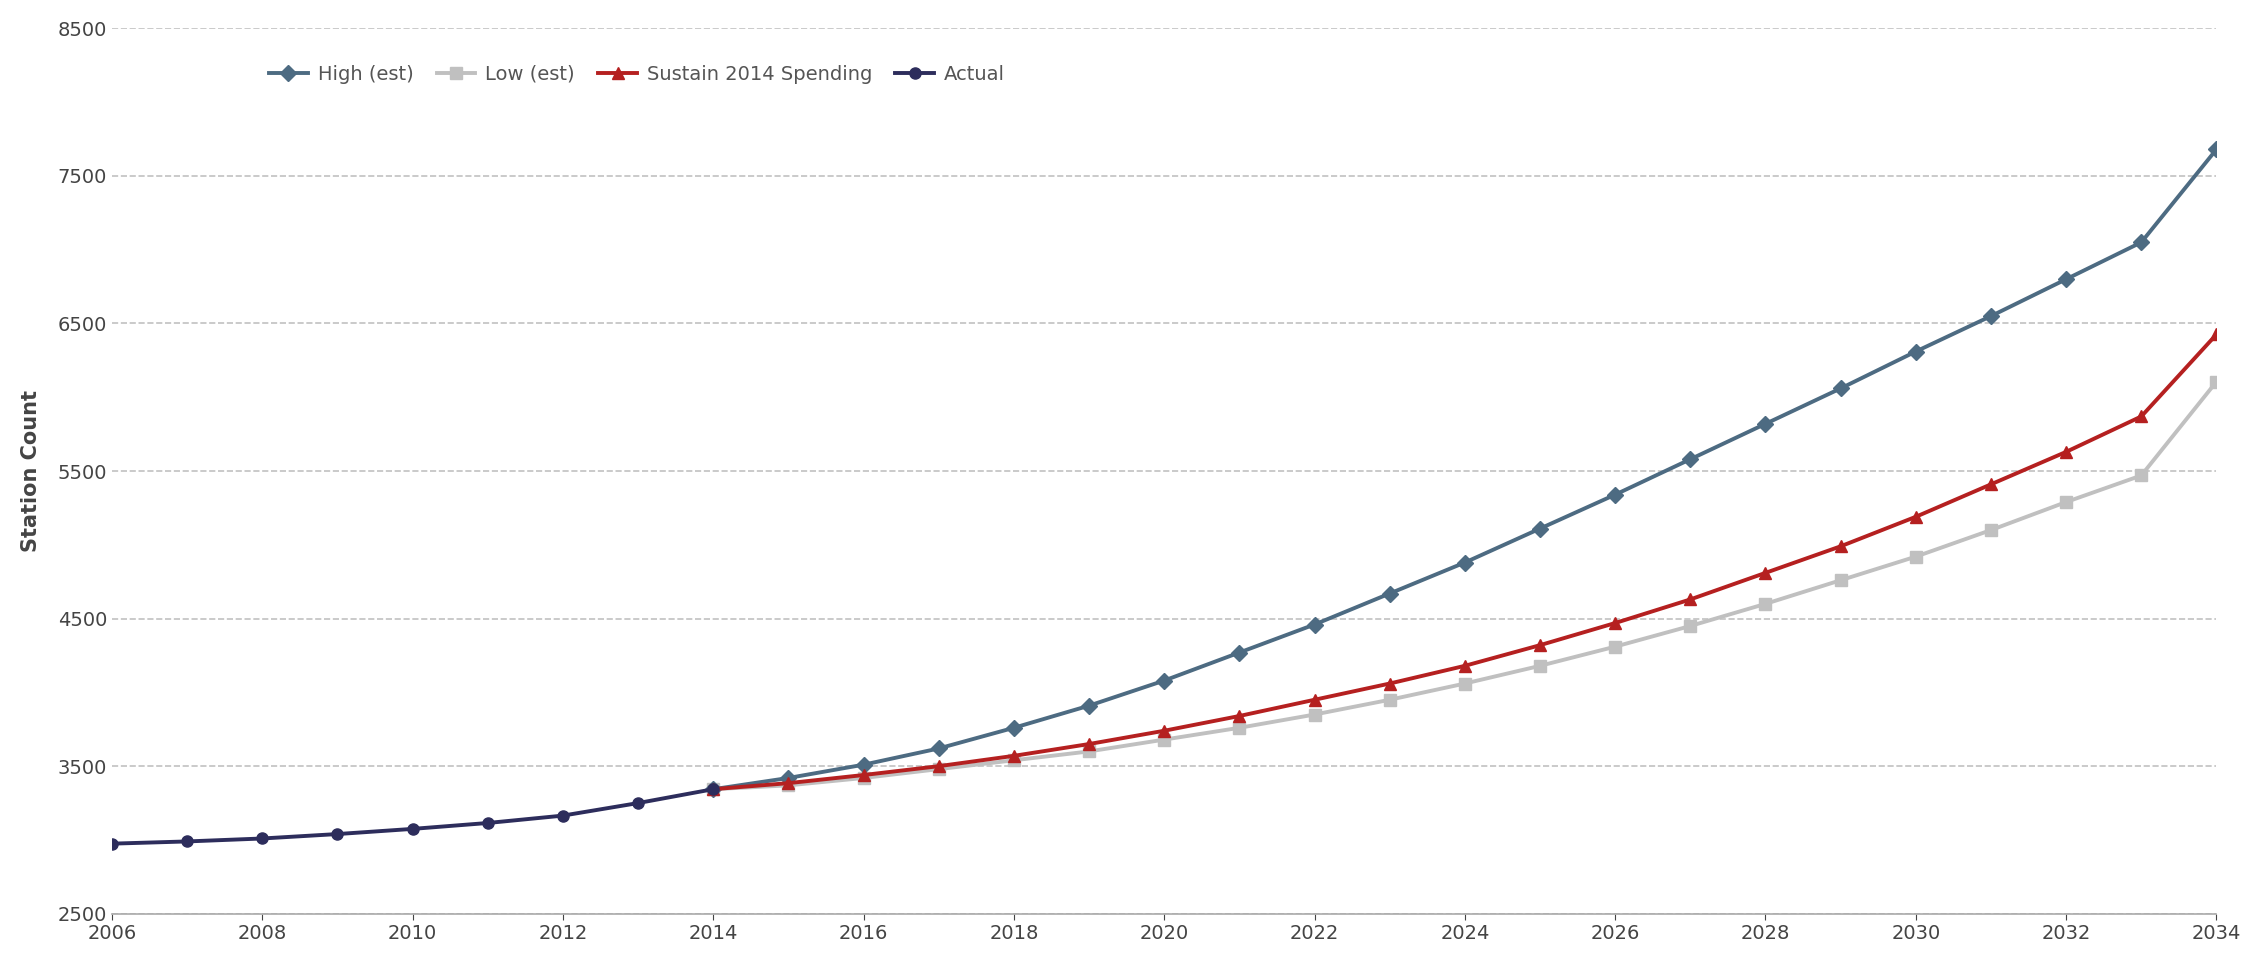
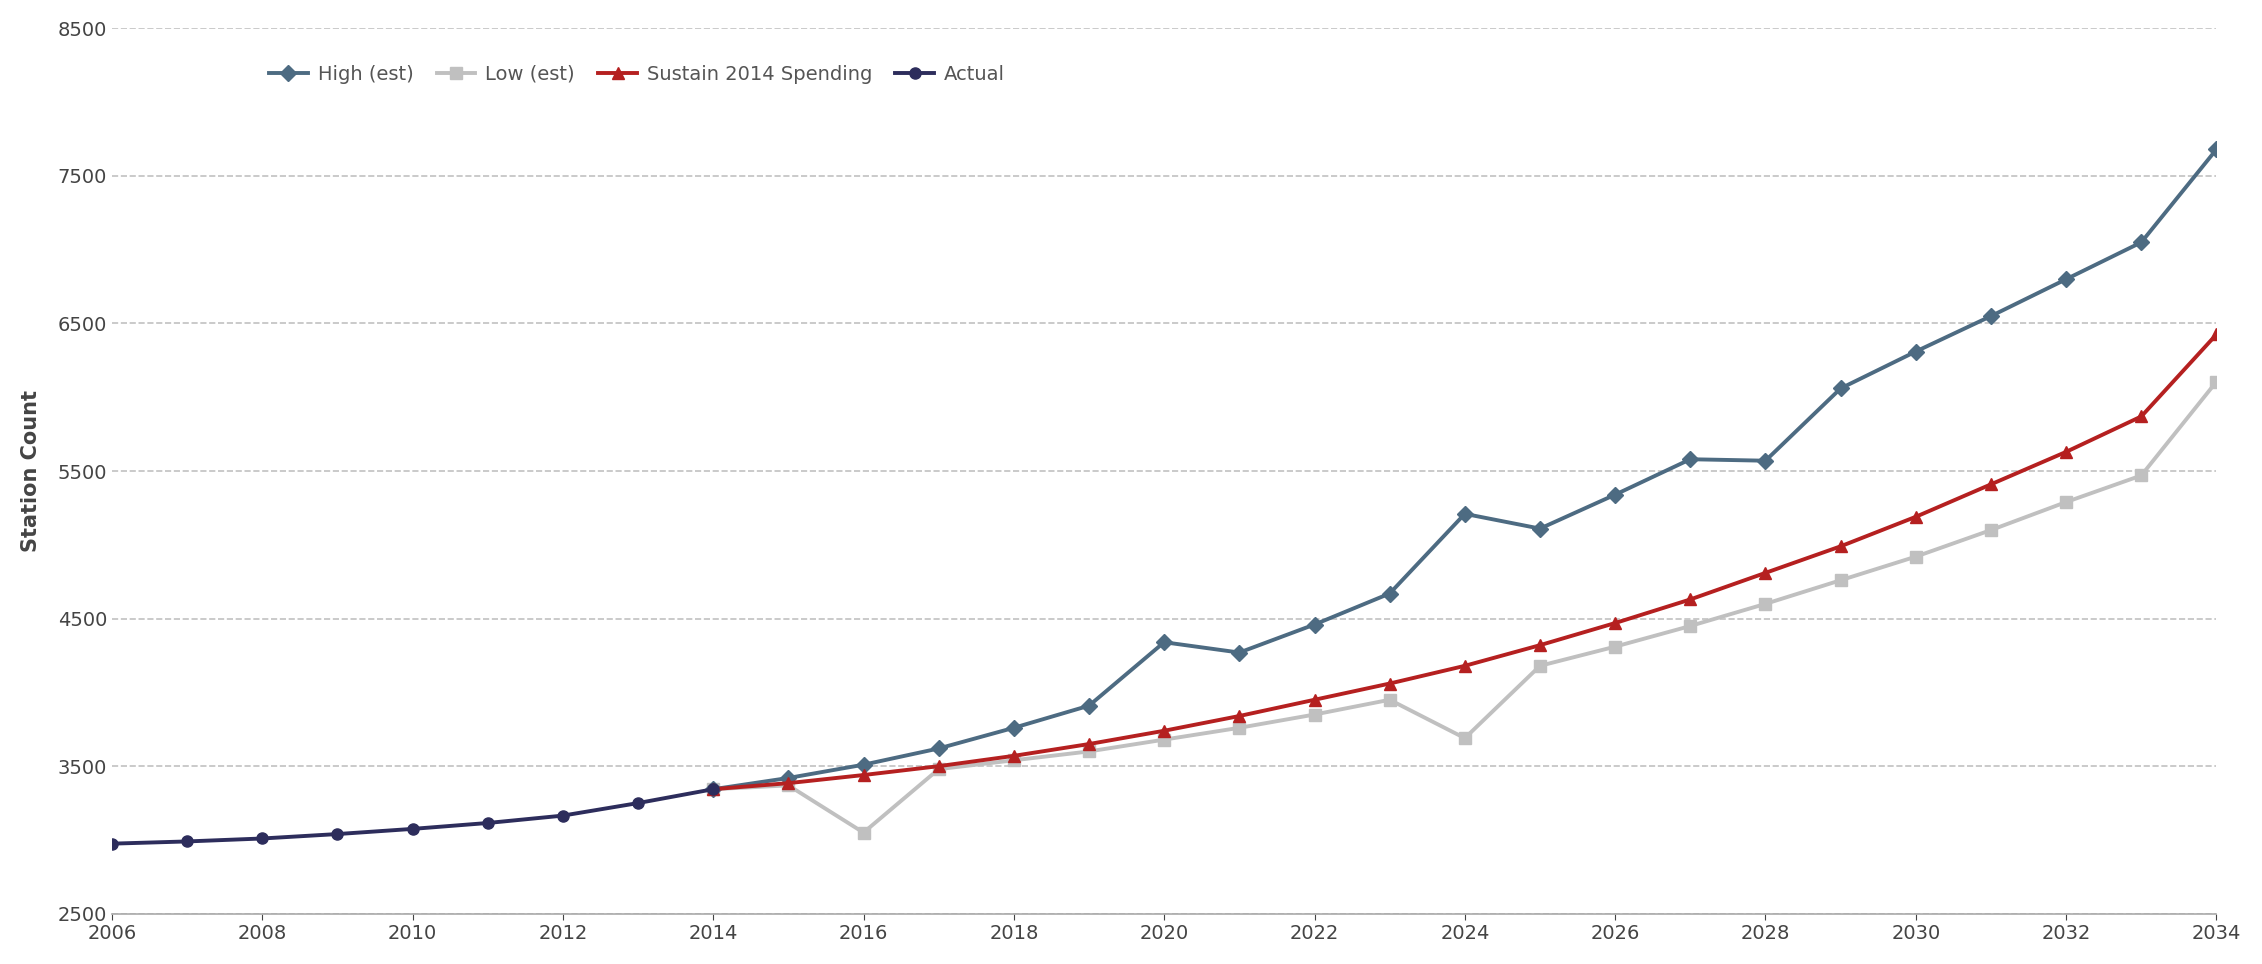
Low (est)/2016: 3420 -> 3050
High (est)/2020: 4080 -> 4340
High (est)/2024: 4880 -> 5210
Low (est)/2024: 4060 -> 3690
High (est)/2028: 5820 -> 5570
